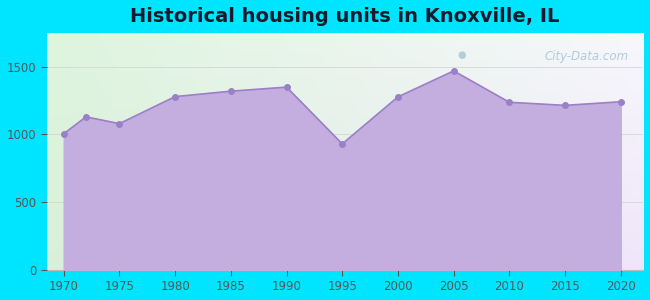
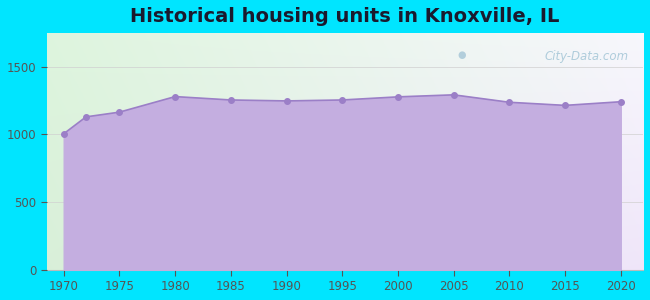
1975: 1080 -> 1160
1985: 1320 -> 1260
1990: 1350 -> 1250
1995: 930 -> 1260
2005: 1470 -> 1290
